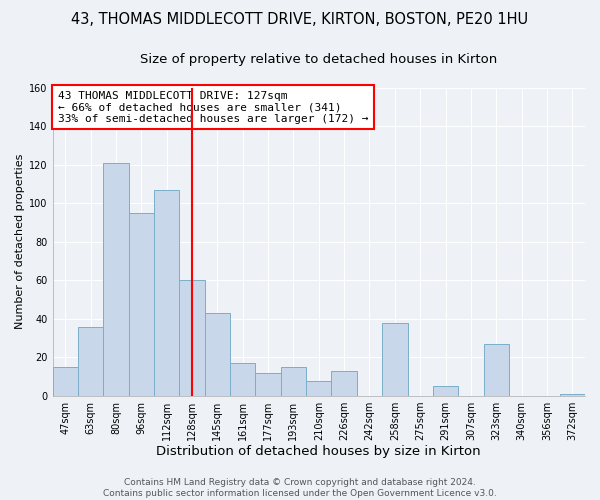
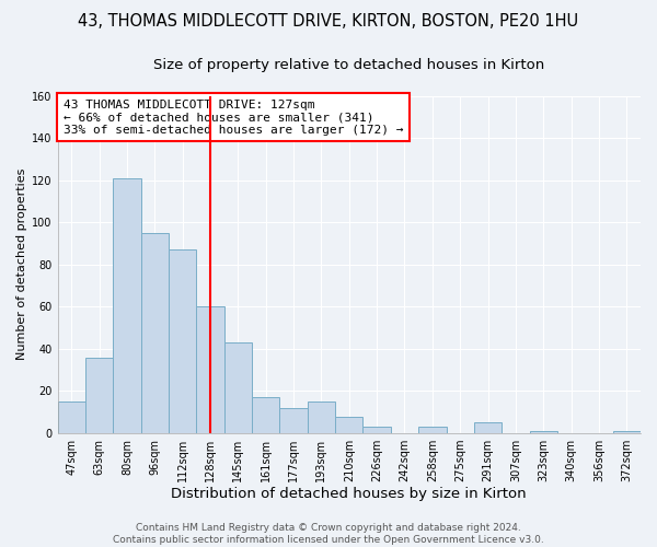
112sqm: 107 -> 87
226sqm: 13 -> 3
258sqm: 38 -> 3
323sqm: 27 -> 1
